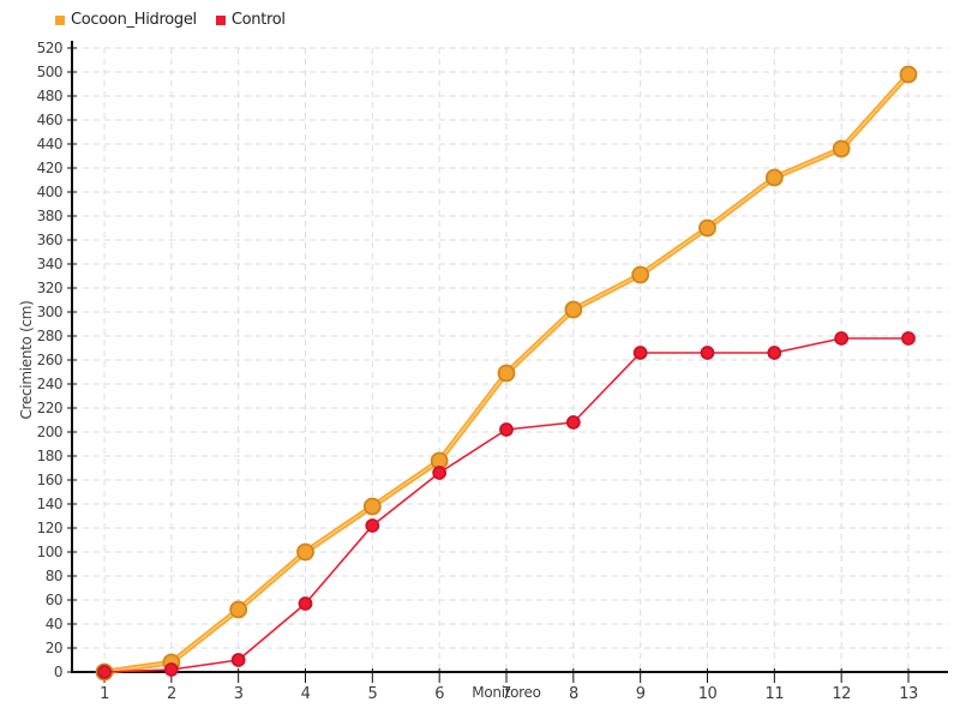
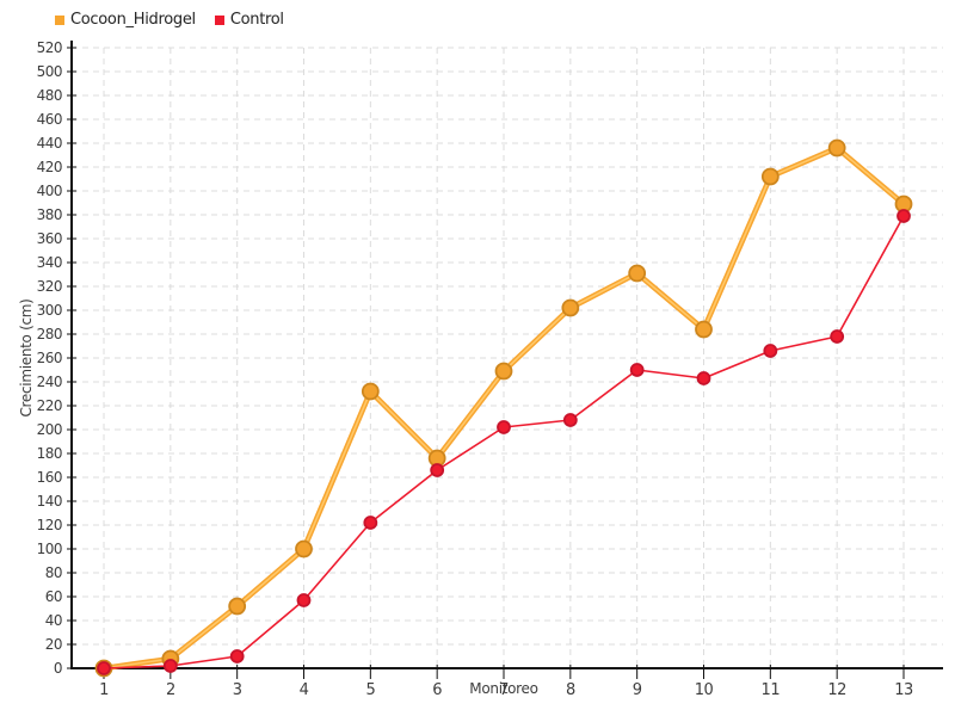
Cocoon_Hidrogel/5: 138 -> 232
Control/9: 266 -> 250
Cocoon_Hidrogel/10: 370 -> 284
Control/10: 266 -> 243
Cocoon_Hidrogel/13: 498 -> 389
Control/13: 278 -> 379
